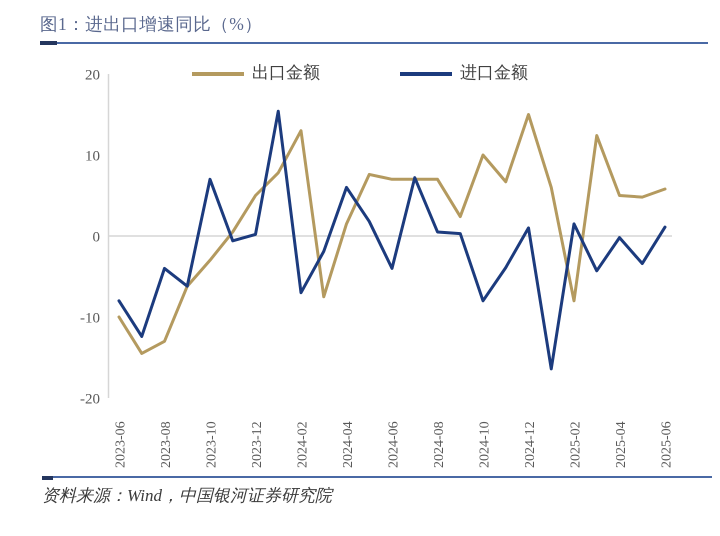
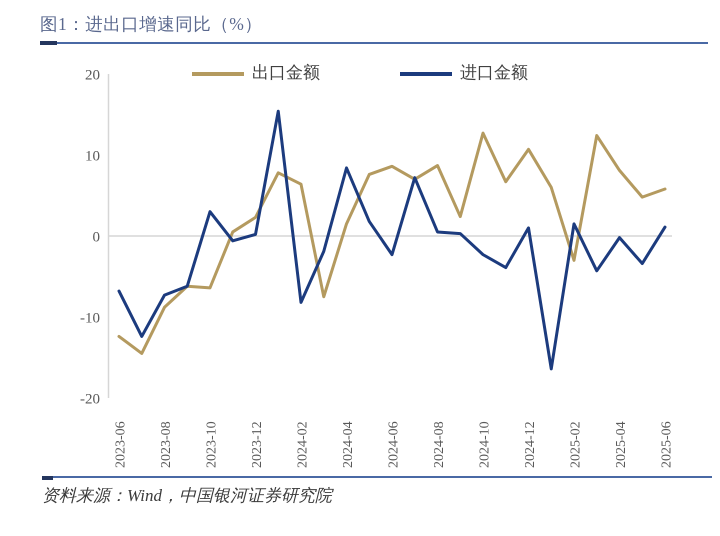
出口金额/2023-06: -10 -> -12
进口金额/2023-06: -8 -> -7
出口金额/2023-08: -13 -> -9
进口金额/2023-08: -4 -> -7
出口金额/2023-10: -3 -> -6
进口金额/2023-10: 7 -> 3
出口金额/2023-12: 5 -> 2
出口金额/2024-02: 13 -> 6
进口金额/2024-02: -7 -> -8
进口金额/2024-04: 6 -> 8
出口金额/2024-06: 7 -> 9
进口金额/2024-06: -4 -> -2
出口金额/2024-08: 7 -> 9
出口金额/2024-10: 10 -> 13
进口金额/2024-10: -8 -> -2
出口金额/2024-12: 15 -> 11
出口金额/2025-02: -8 -> -3
出口金额/2025-04: 5 -> 8
